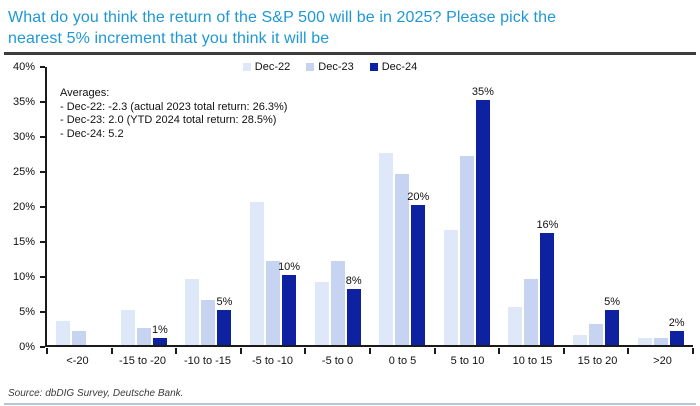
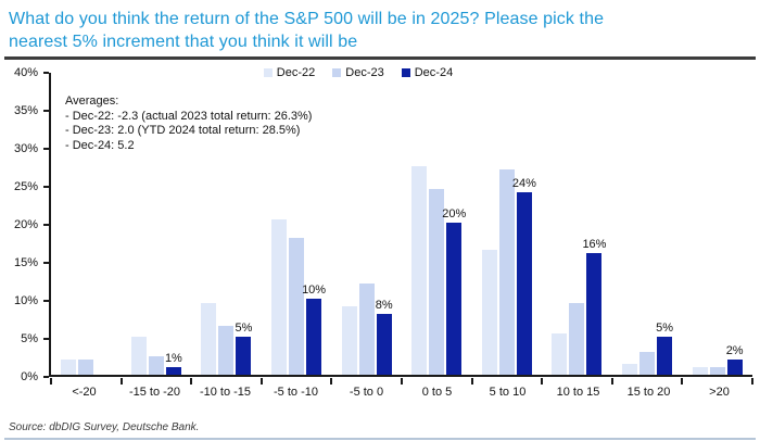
Dec-22/<-20: 4% -> 2%
Dec-23/-5 to -10: 12% -> 18%
Dec-24/5 to 10: 35% -> 24%
